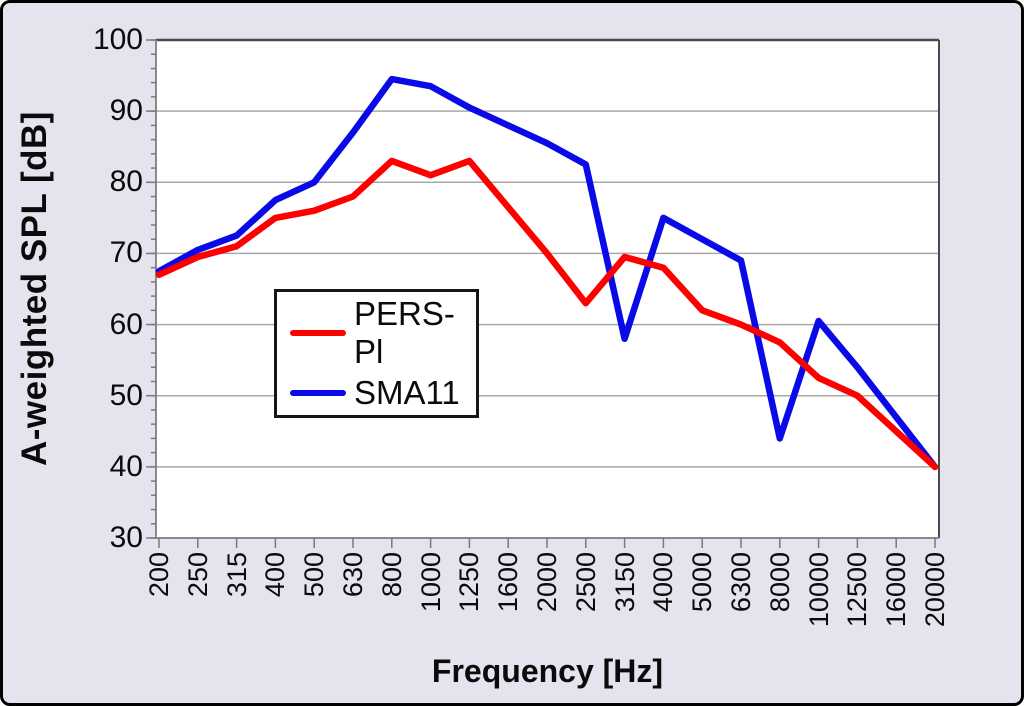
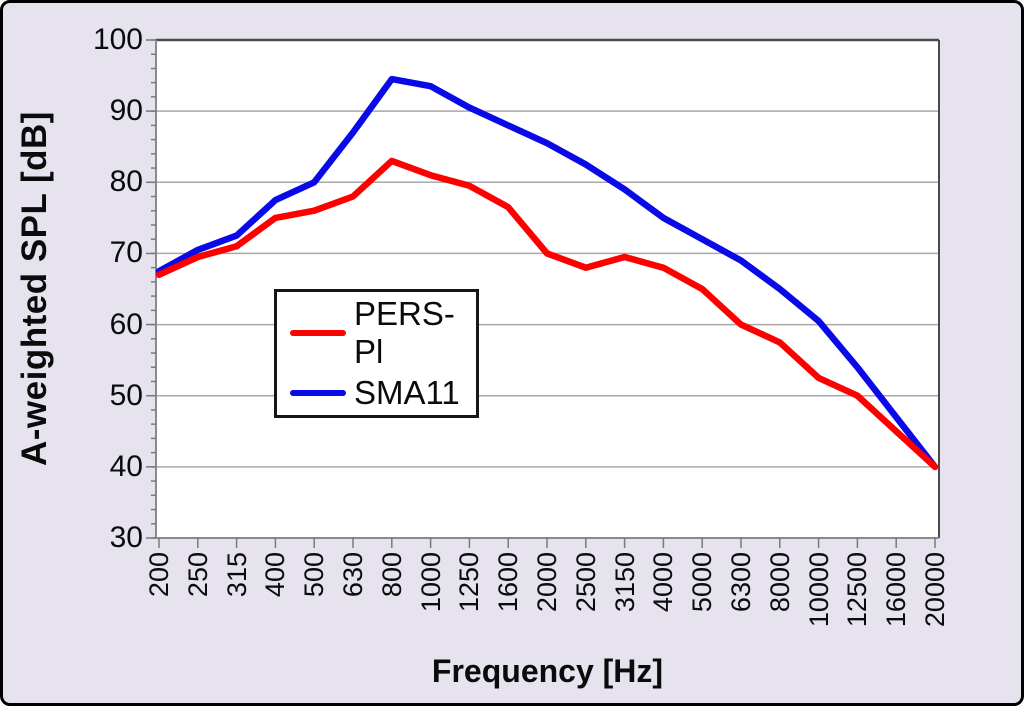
PERS-Pl/1250: 83 -> 80
PERS-Pl/2500: 63 -> 68
SMA11/3150: 58 -> 79
PERS-Pl/5000: 62 -> 65
SMA11/8000: 44 -> 65
